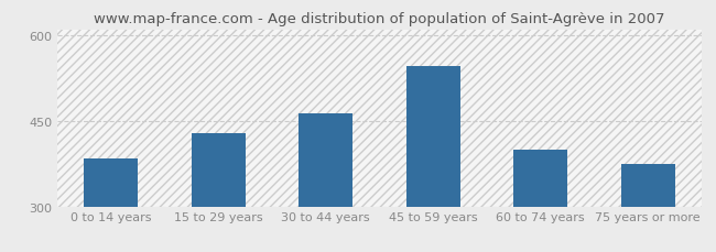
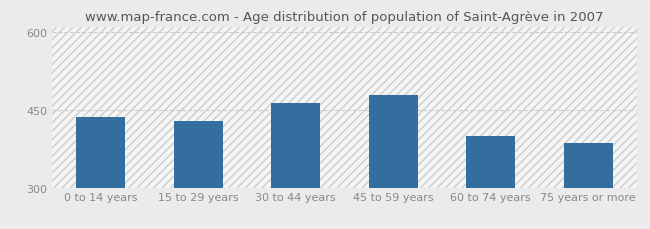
0 to 14 years: 384 -> 435
45 to 59 years: 546 -> 478
75 years or more: 374 -> 385
